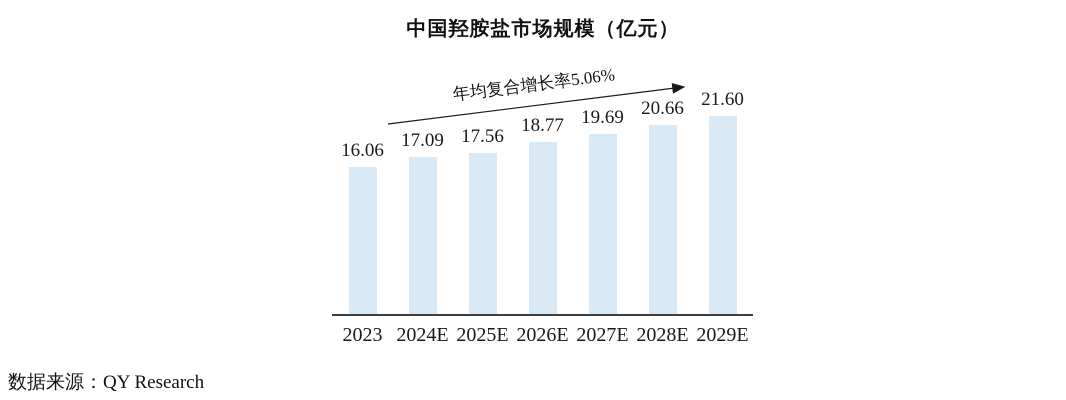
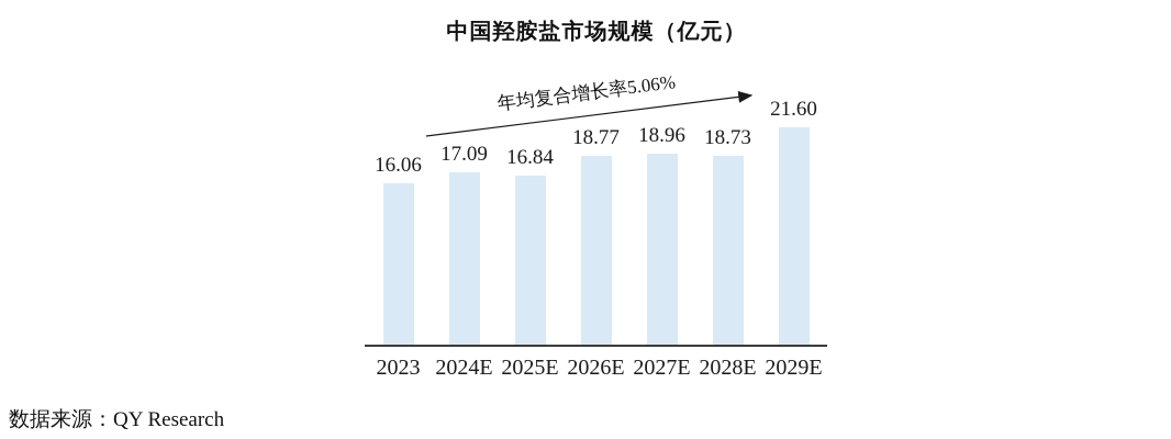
2025E: 17.56 -> 16.84
2027E: 19.69 -> 18.96
2028E: 20.66 -> 18.73
